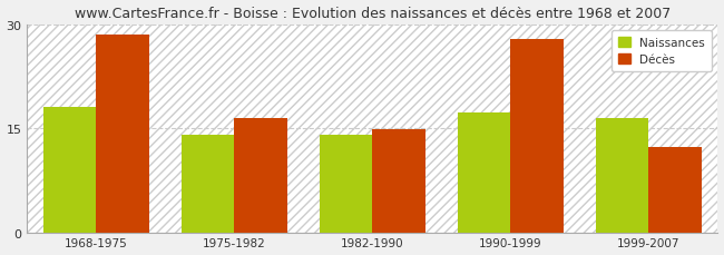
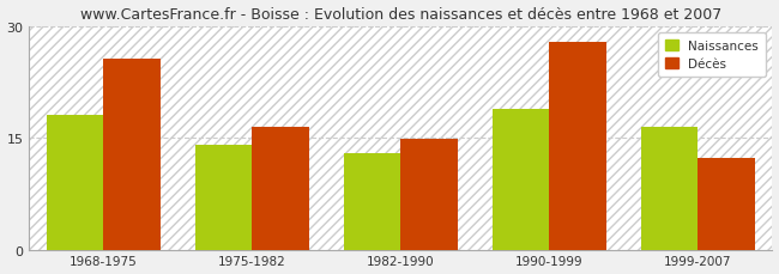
Décès/1968-1975: 28.5 -> 25.6
Naissances/1982-1990: 14.0 -> 13.0
Naissances/1990-1999: 17.3 -> 18.8
